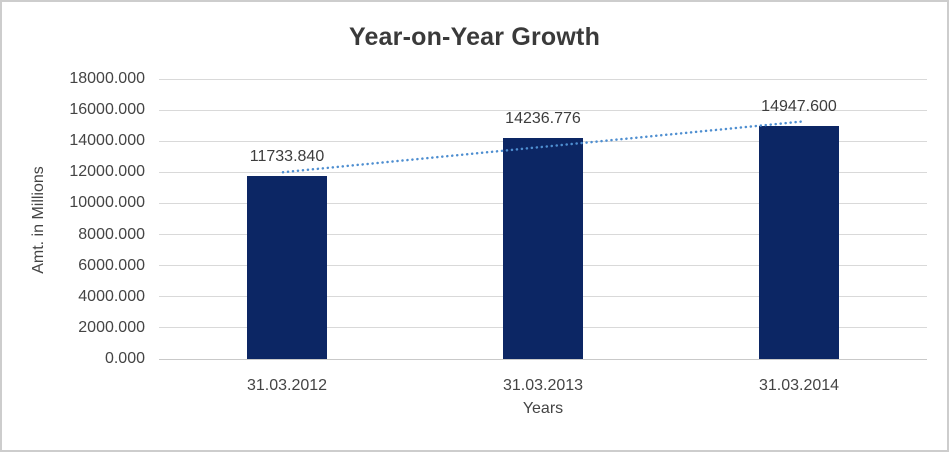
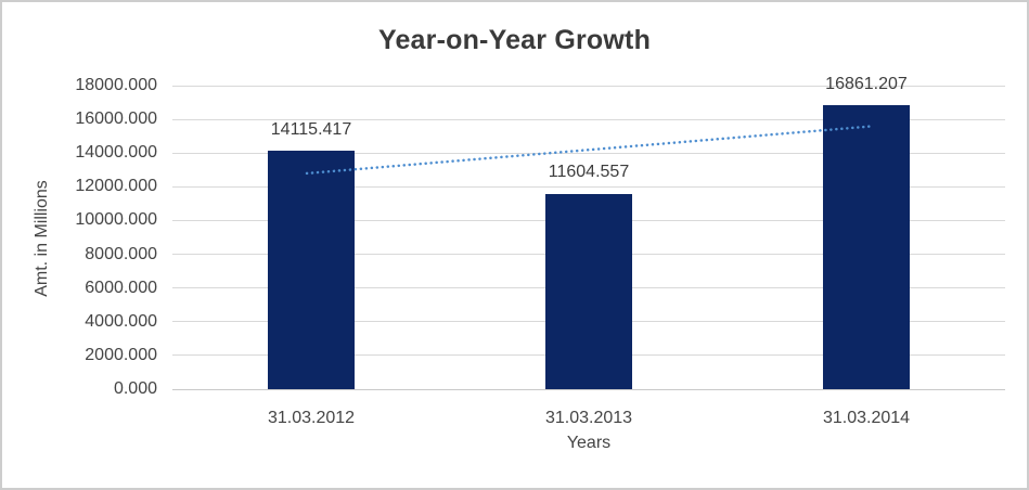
31.03.2012: 11733.840 -> 14115.417
31.03.2013: 14236.776 -> 11604.557
31.03.2014: 14947.600 -> 16861.207
